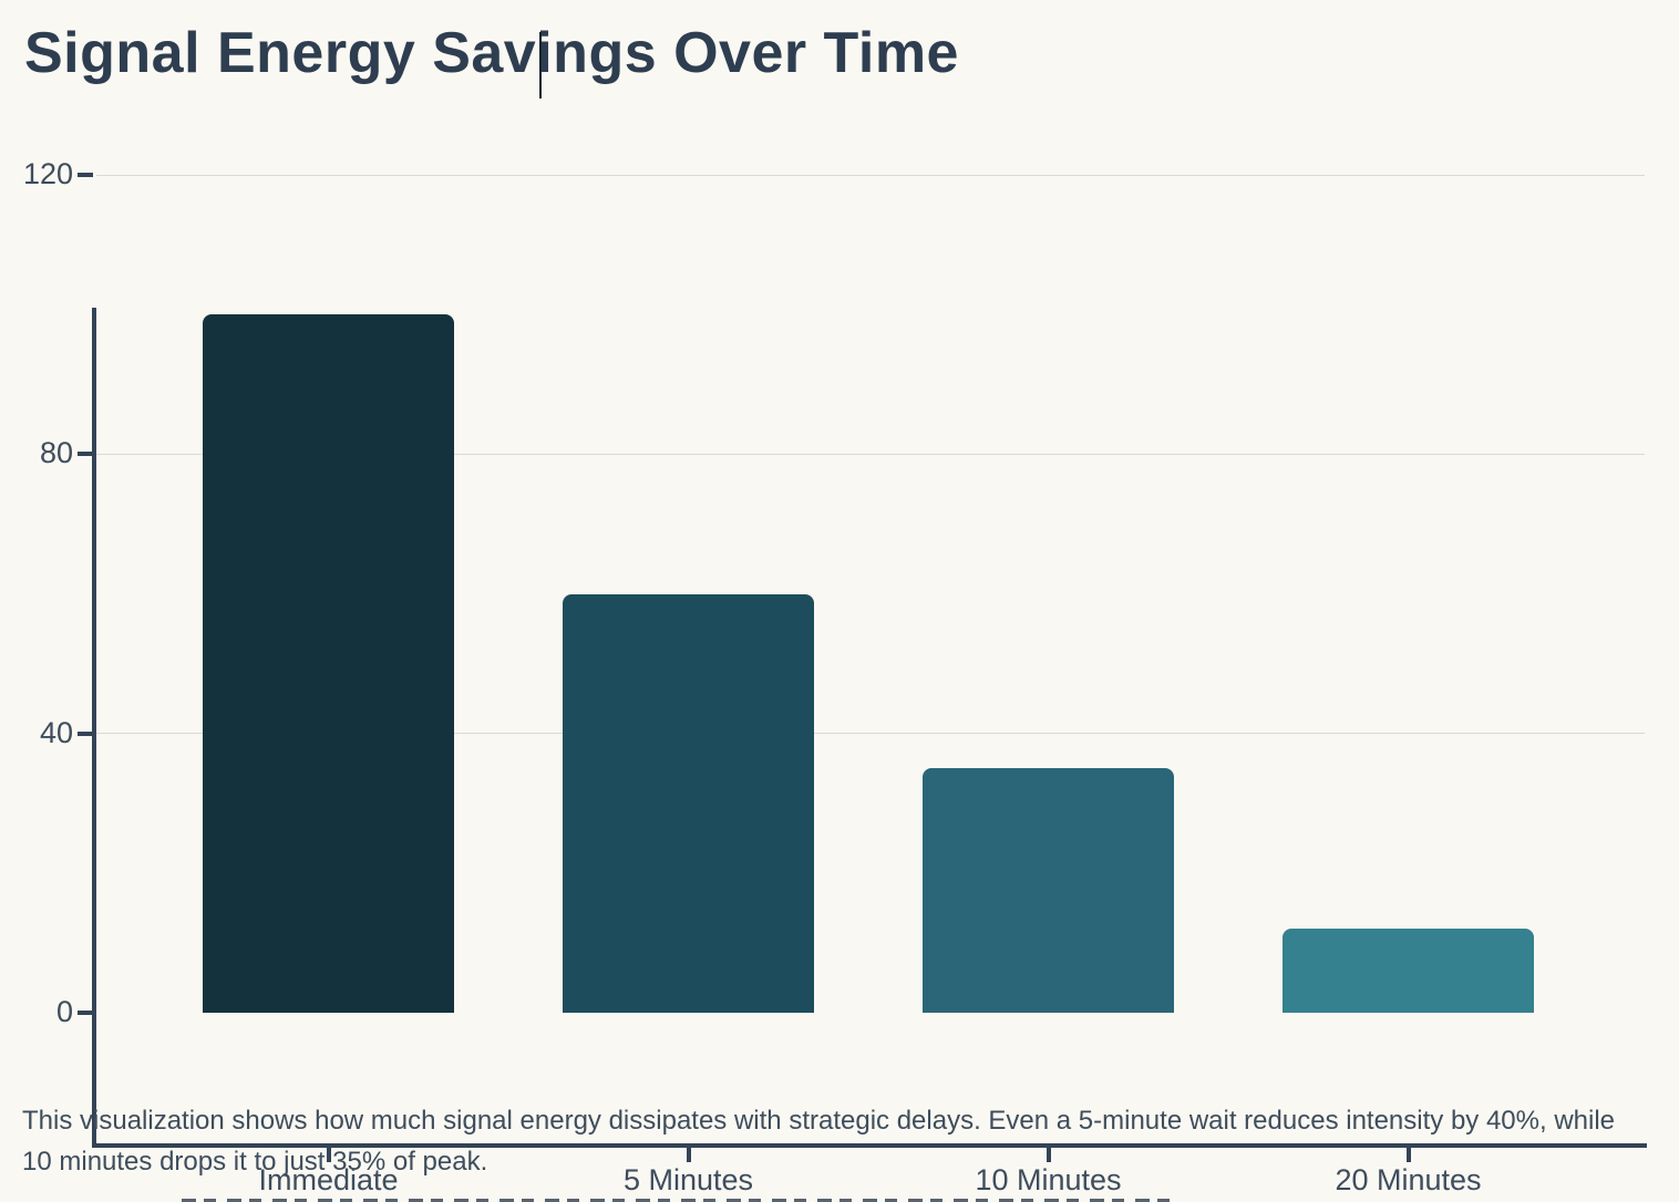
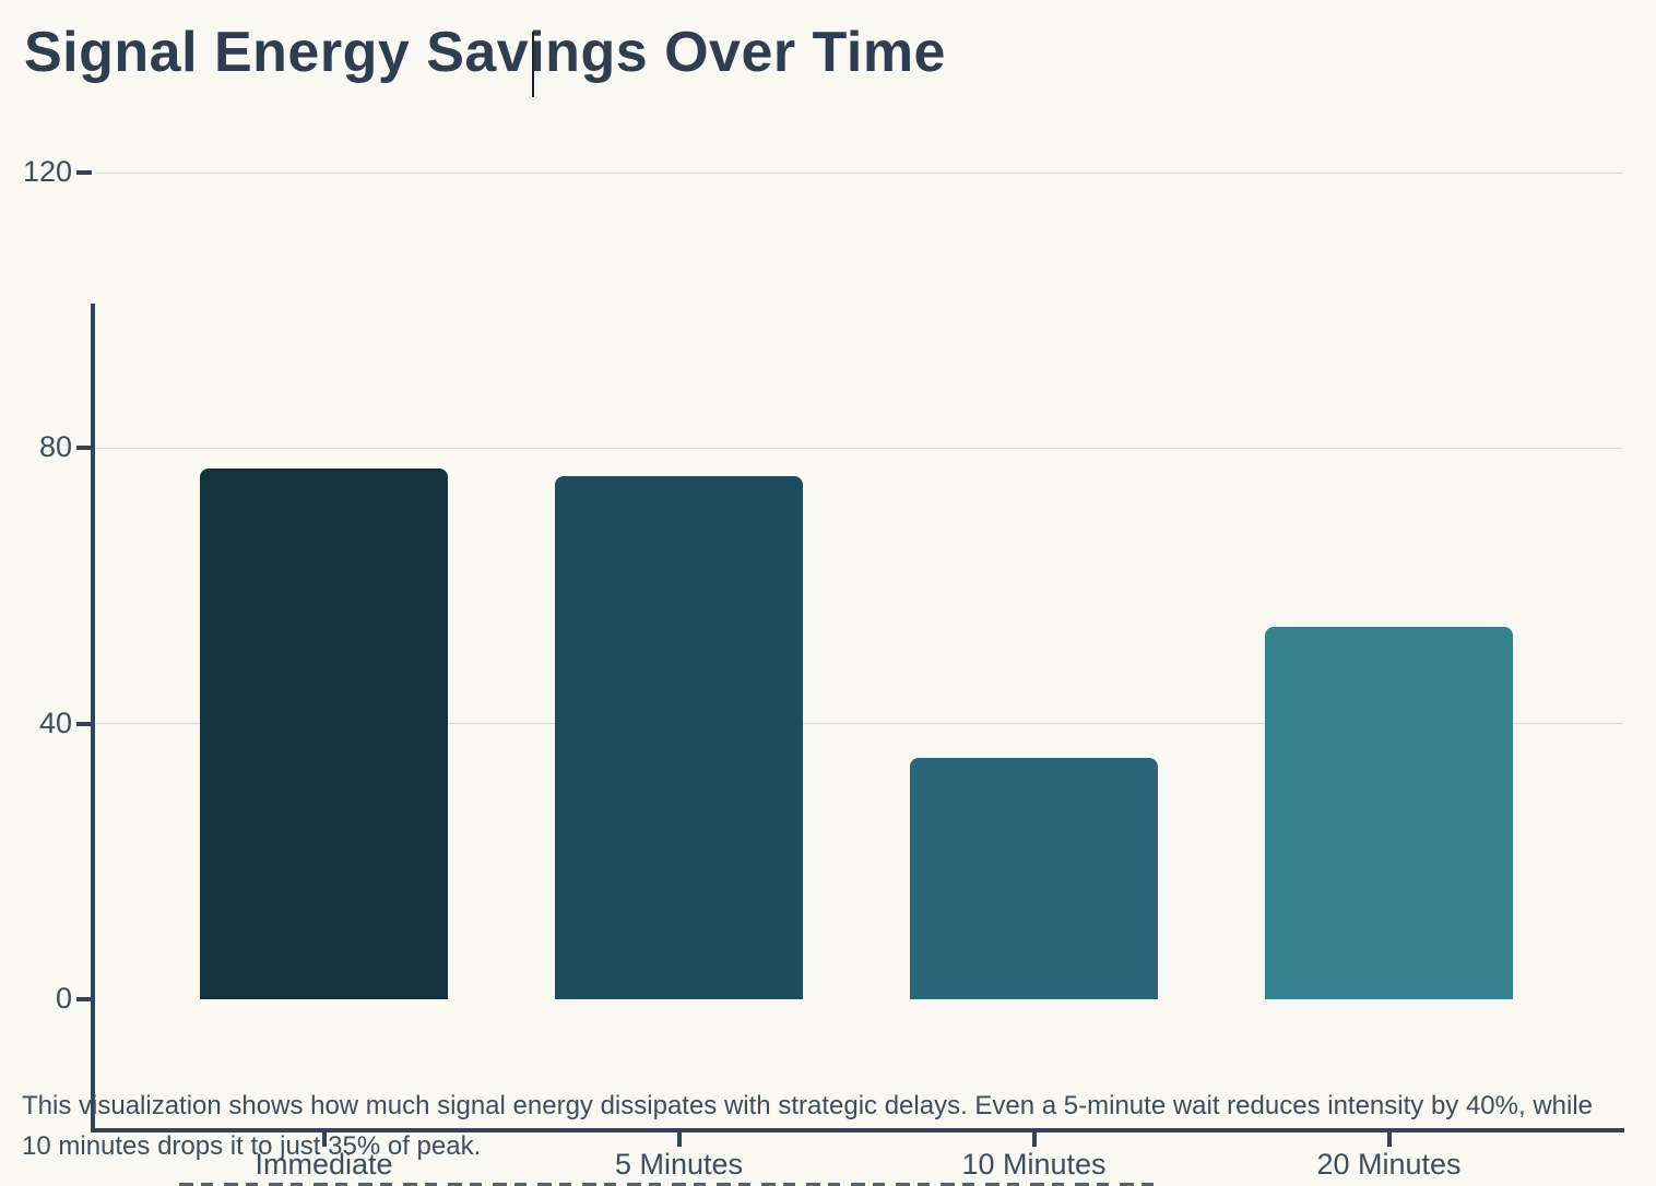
Immediate: 100 -> 77
5 Minutes: 60 -> 76
20 Minutes: 12 -> 54
